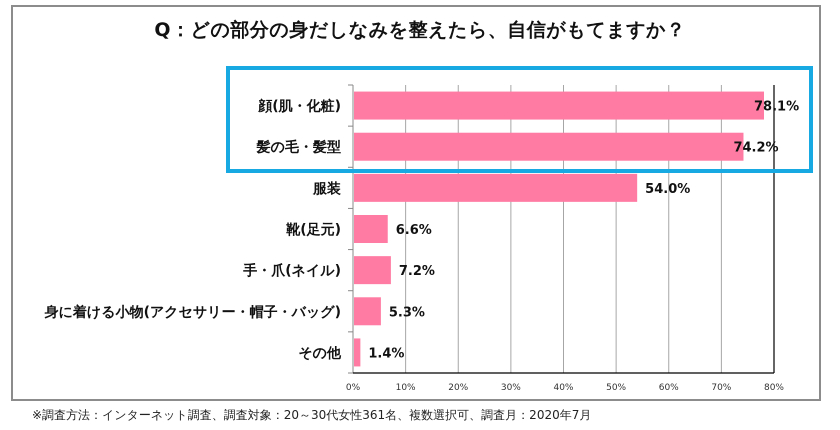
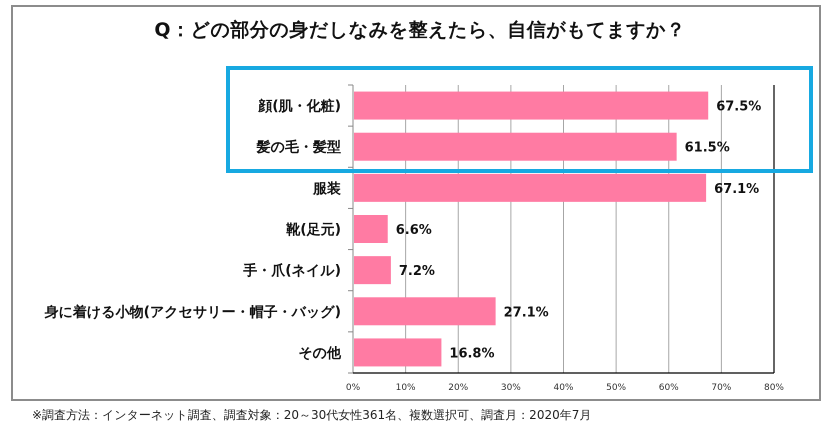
顔(肌・化粧): 78.1% -> 67.5%
髪の毛・髪型: 74.2% -> 61.5%
服装: 54.0% -> 67.1%
身に着ける小物(アクセサリー・帽子・バッグ): 5.3% -> 27.1%
その他: 1.4% -> 16.8%
